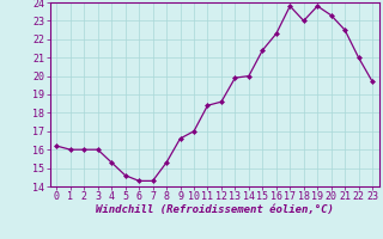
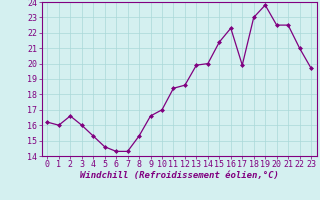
2: 16.0 -> 16.6
17: 23.8 -> 19.9
20: 23.3 -> 22.5
